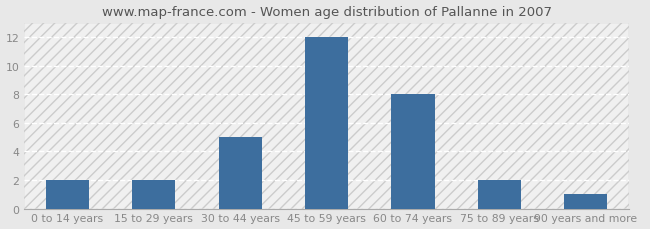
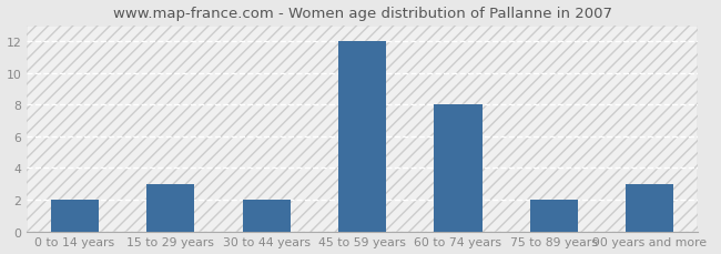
15 to 29 years: 2 -> 3
30 to 44 years: 5 -> 2
90 years and more: 1 -> 3
